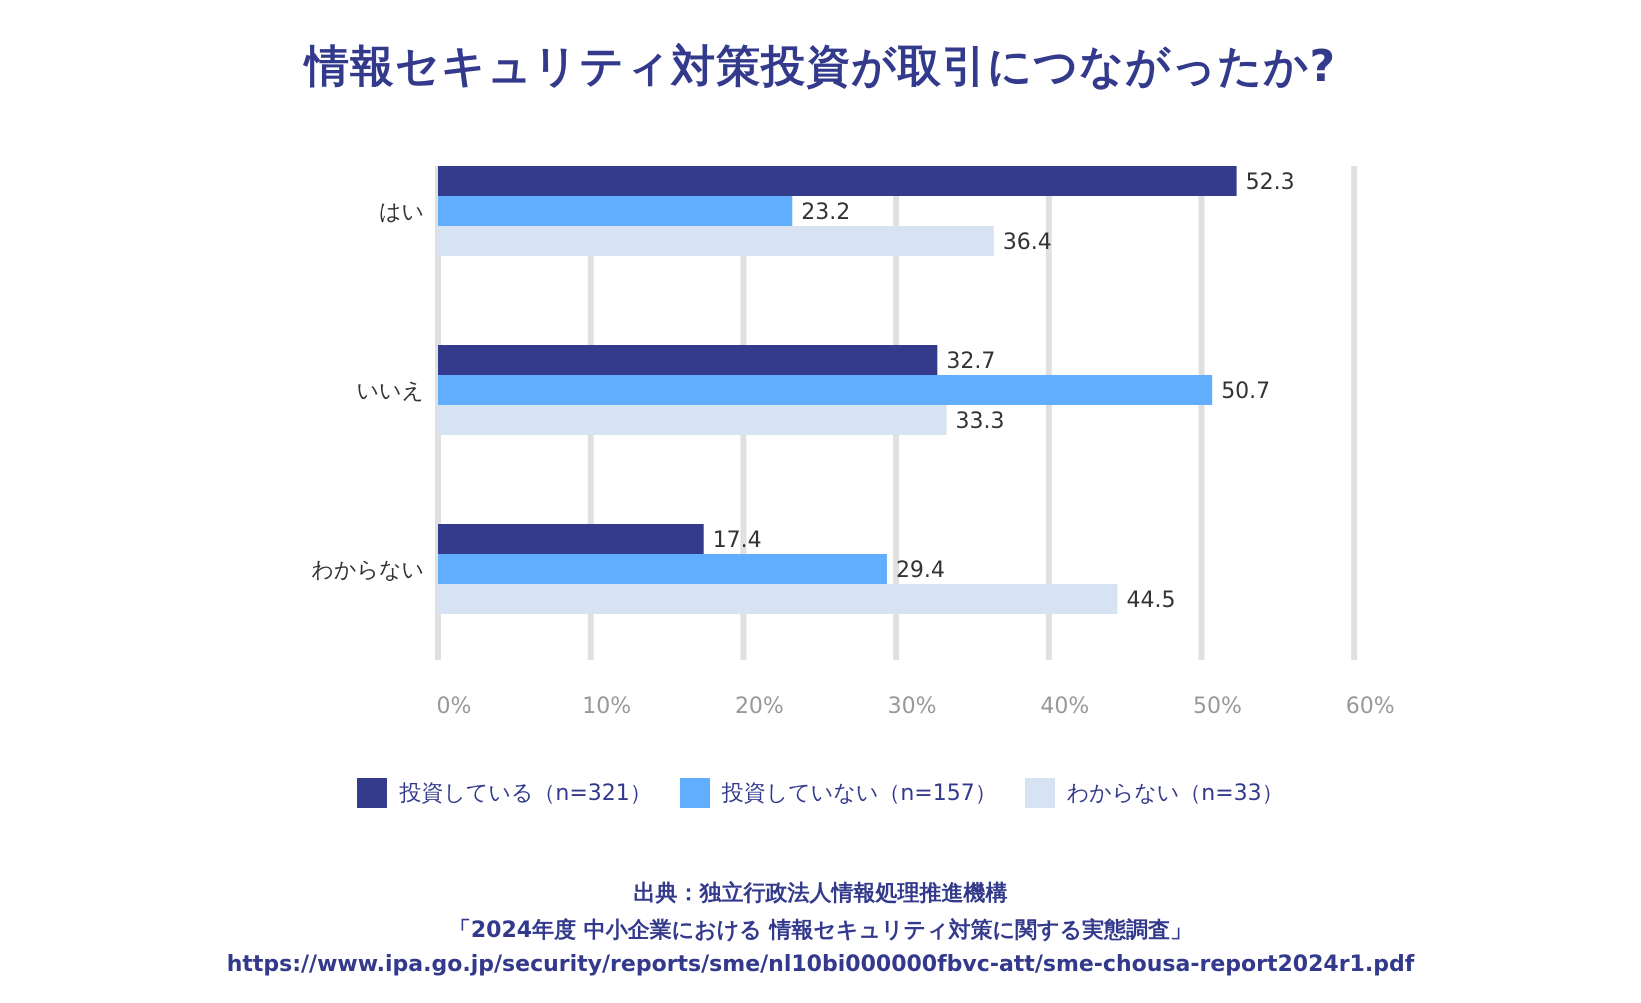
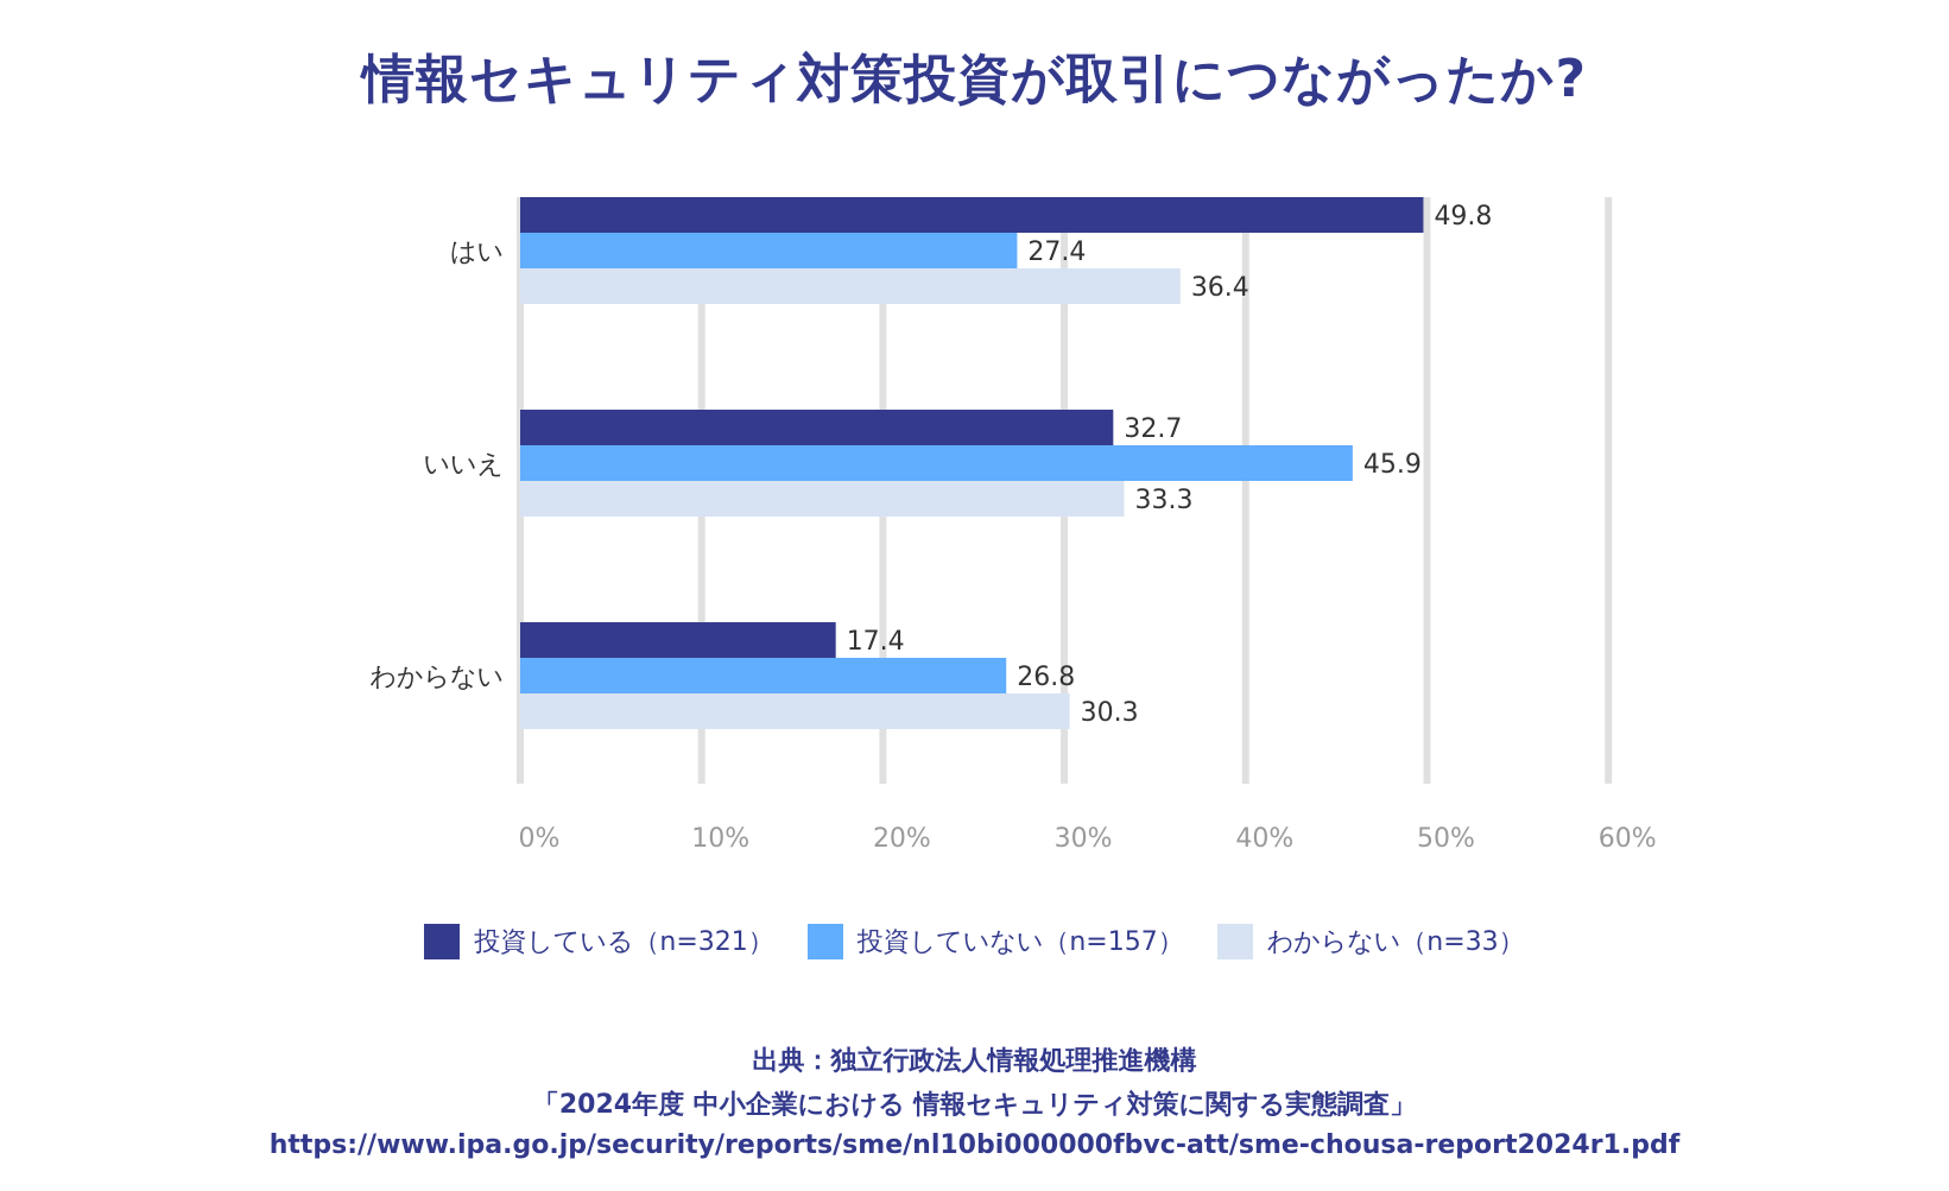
投資している（n=321）/はい: 52.3 -> 49.8
投資していない（n=157）/はい: 23.2 -> 27.4
投資していない（n=157）/いいえ: 50.7 -> 45.9
投資していない（n=157）/わからない: 29.4 -> 26.8
わからない（n=33）/わからない: 44.5 -> 30.3
